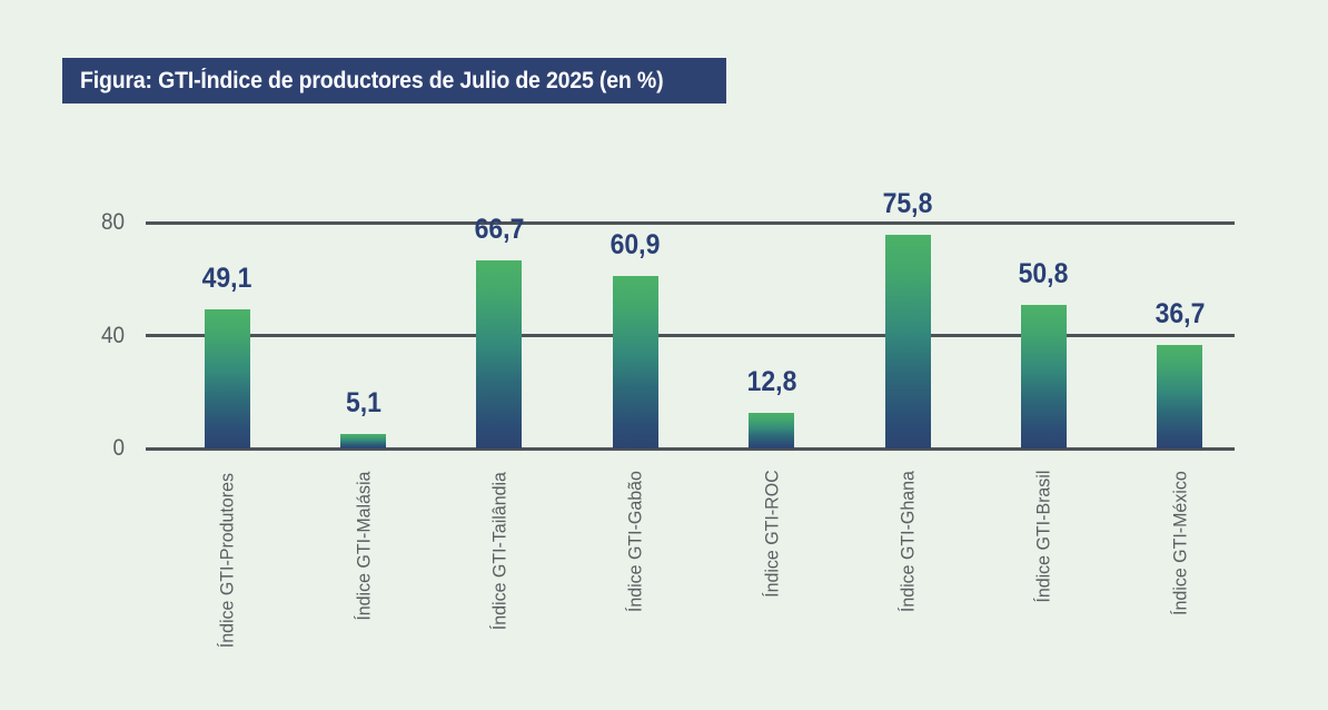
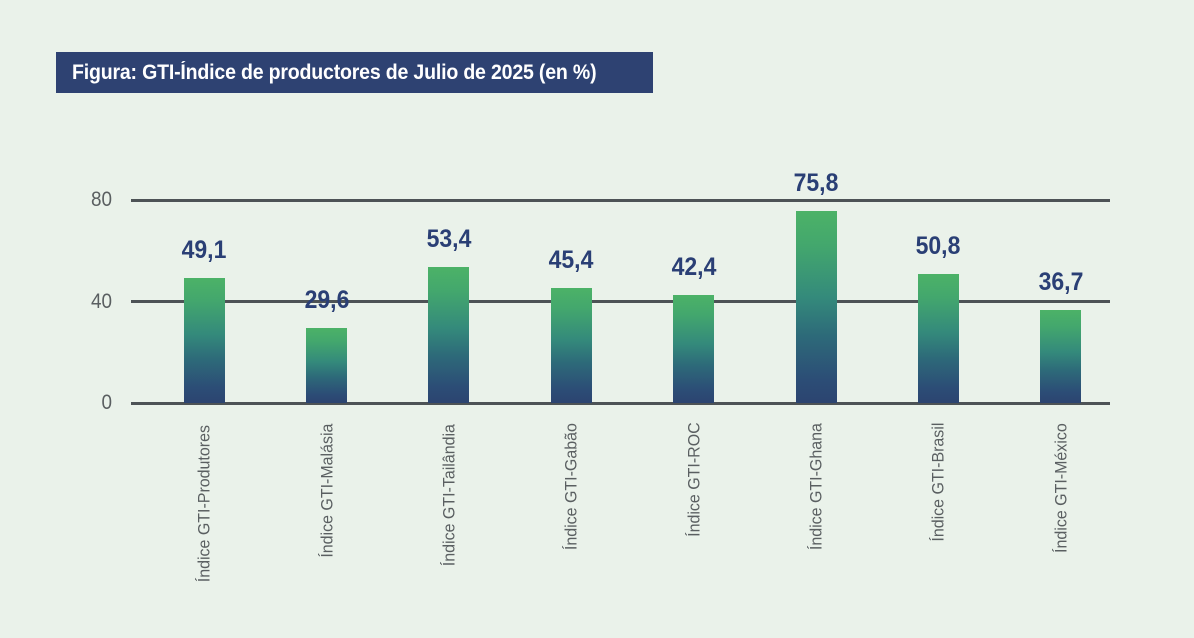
Índice GTI-Malásia: 5,1 -> 29,6
Índice GTI-Tailândia: 66,7 -> 53,4
Índice GTI-Gabão: 60,9 -> 45,4
Índice GTI-ROC: 12,8 -> 42,4
